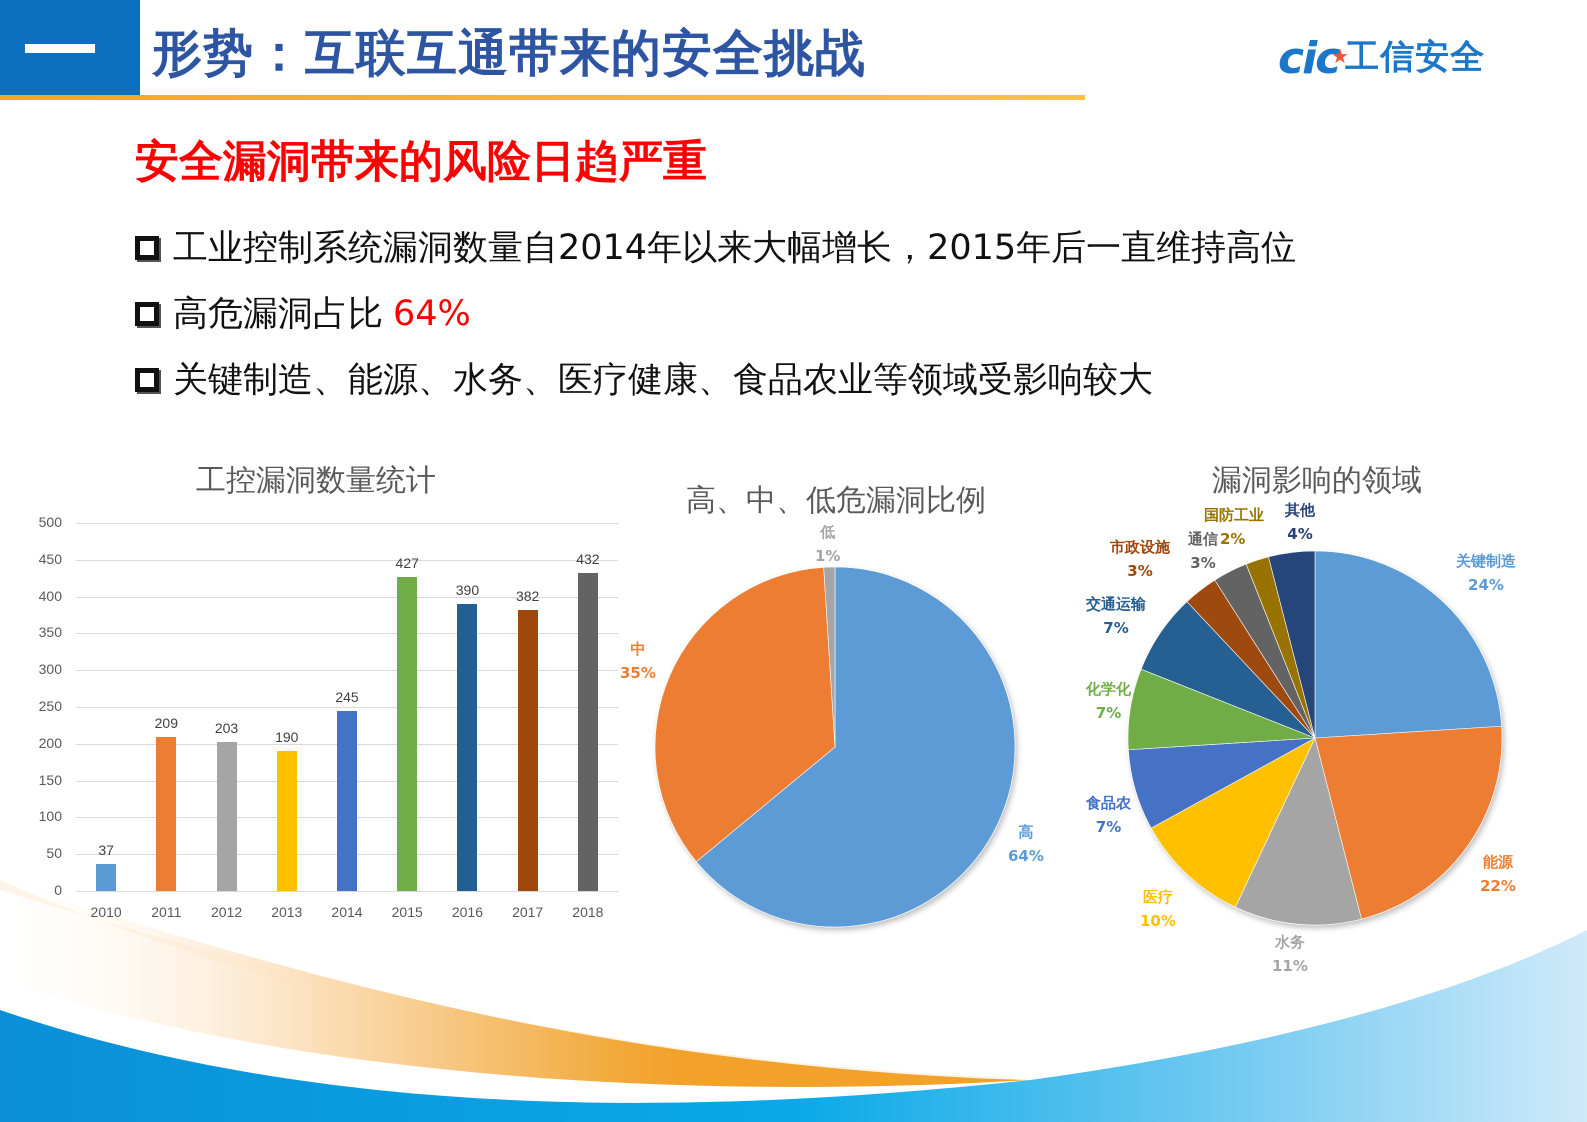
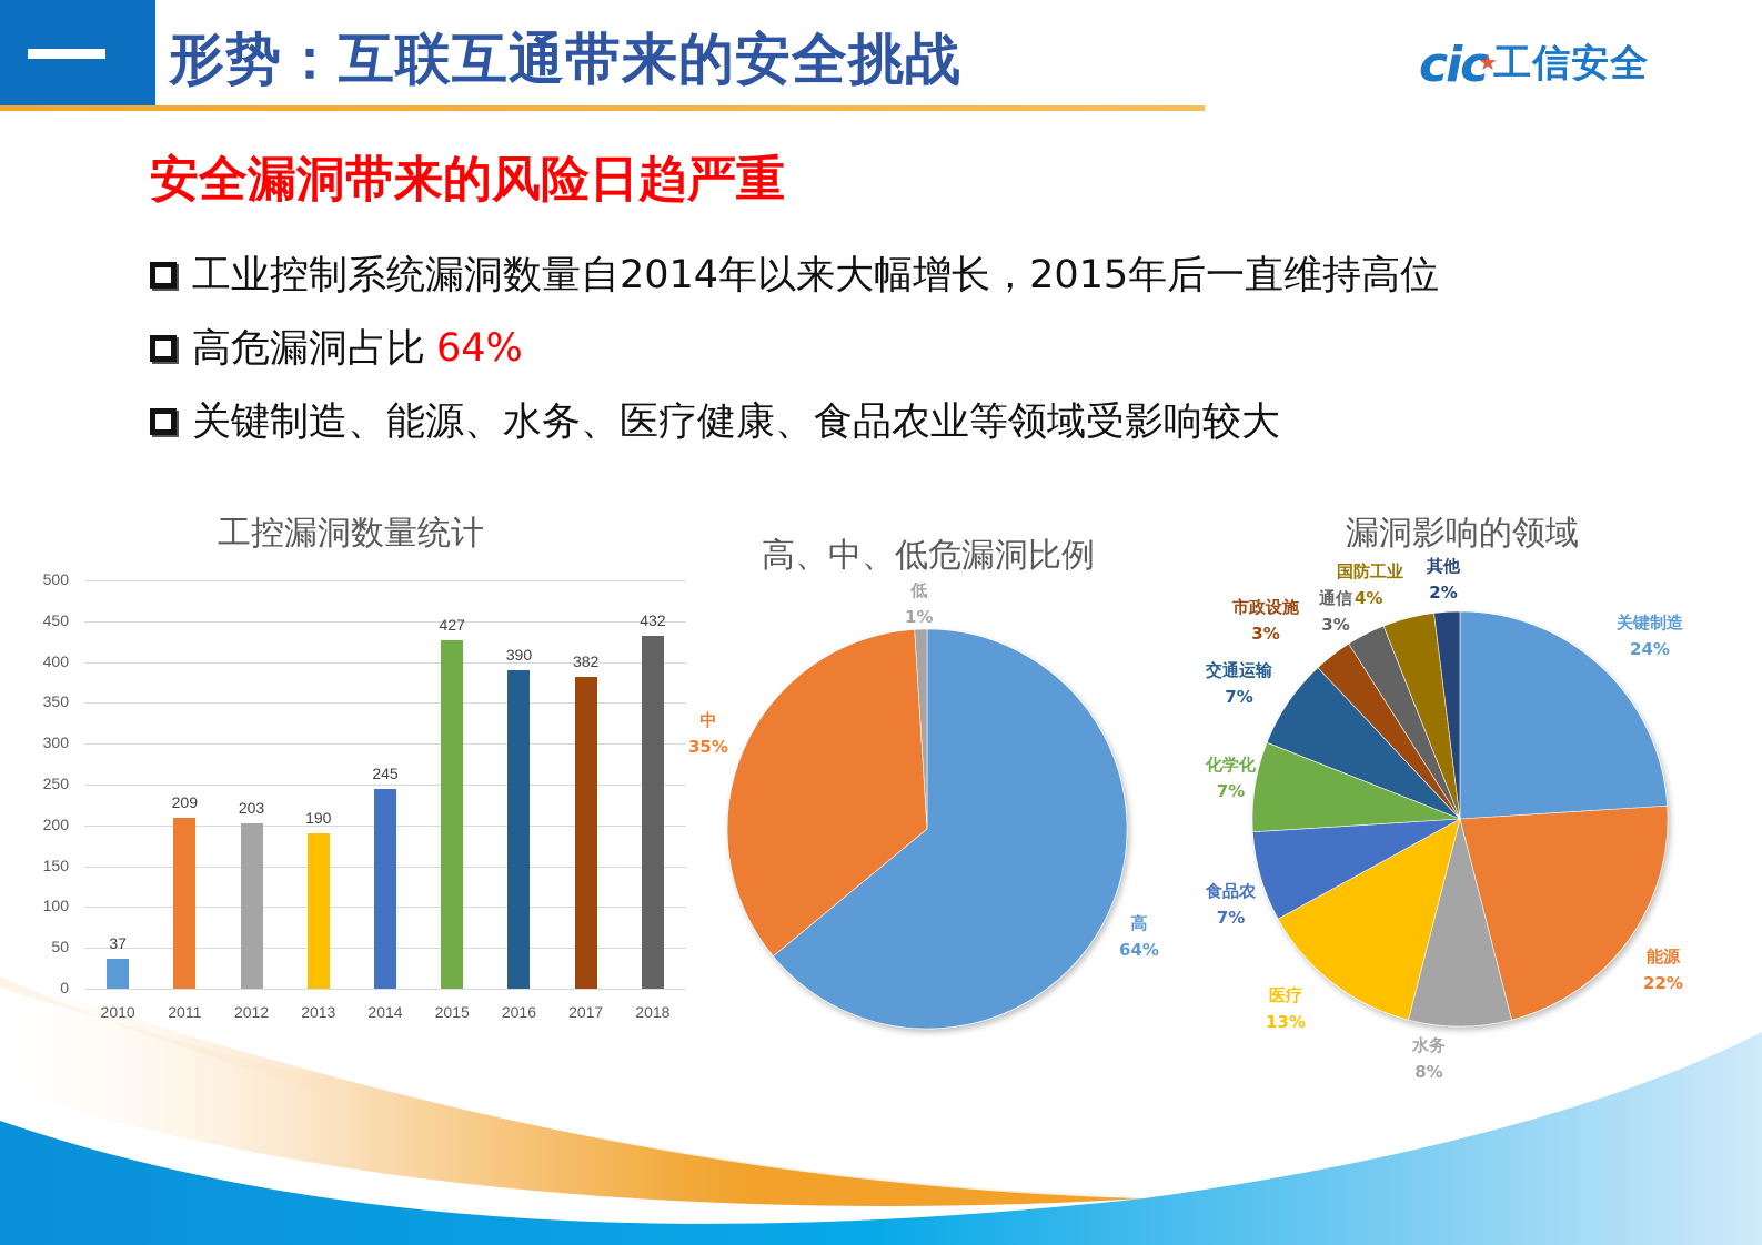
漏洞影响的领域/水务: 11% -> 8%
漏洞影响的领域/医疗: 10% -> 13%
漏洞影响的领域/国防工业: 2% -> 4%
漏洞影响的领域/其他: 4% -> 2%
